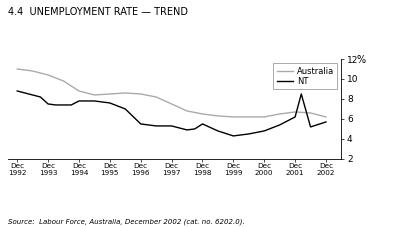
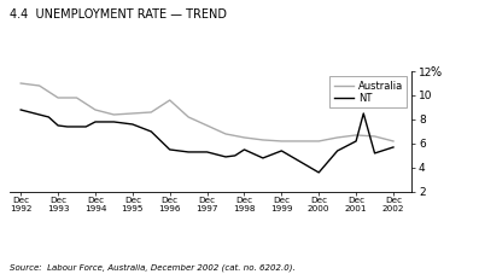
Australia/Dec 1993: 10.4 -> 9.8
Australia/Dec 1996: 8.5 -> 9.6
NT/Dec 1999: 4.3 -> 5.4
NT/Dec 2000: 4.8 -> 3.6
